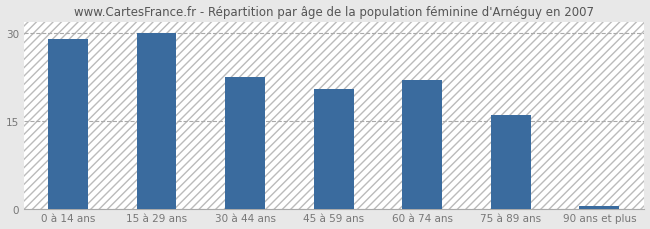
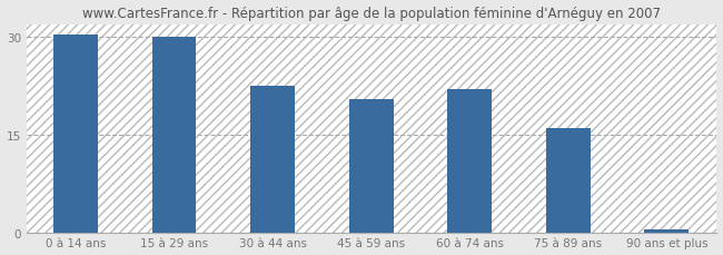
0 à 14 ans: 29.0 -> 30.4
